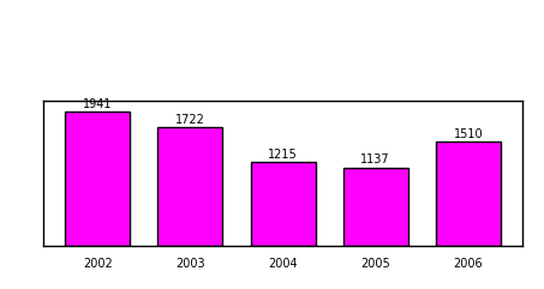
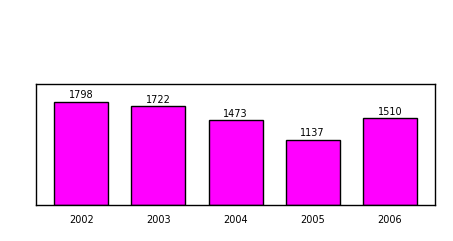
2002: 1941 -> 1798
2004: 1215 -> 1473
